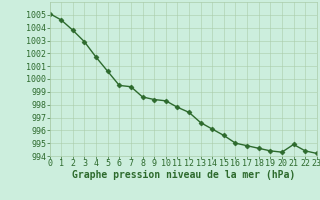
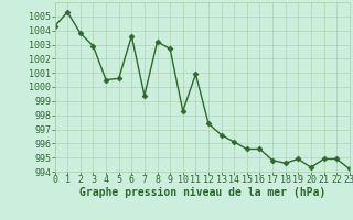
0: 1005.1 -> 1004.3
1: 1004.6 -> 1005.3
4: 1001.7 -> 1000.5
6: 999.5 -> 1003.6
8: 998.6 -> 1003.2
9: 998.4 -> 1002.7
11: 997.8 -> 1000.9
16: 995.0 -> 995.6
19: 994.4 -> 994.9
22: 994.4 -> 994.9
